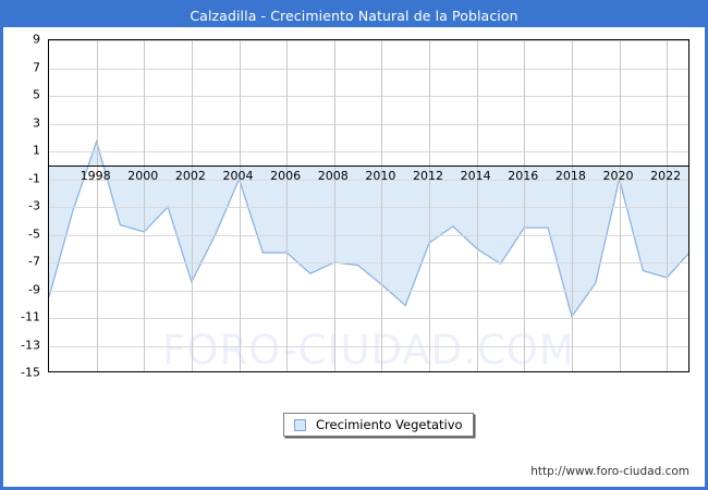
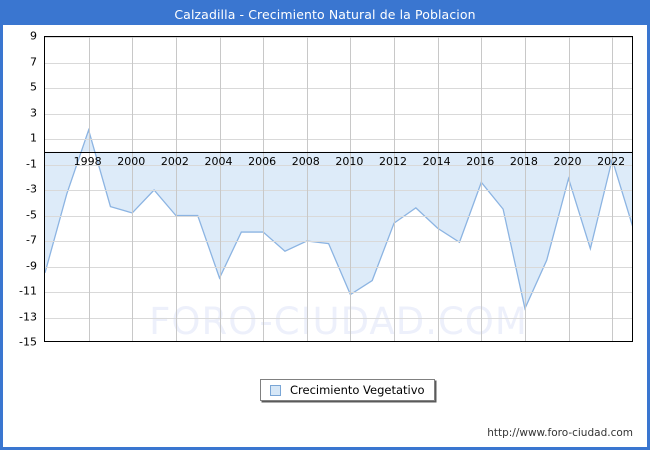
2002: -8.4 -> -5.0
2004: -1.0 -> -9.9
2010: -8.6 -> -11.2
2016: -4.5 -> -2.4
2018: -10.9 -> -12.3
2020: -1.0 -> -2.1
2022: -8.1 -> -0.6
